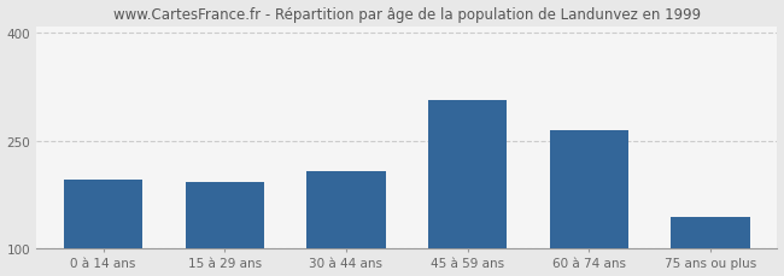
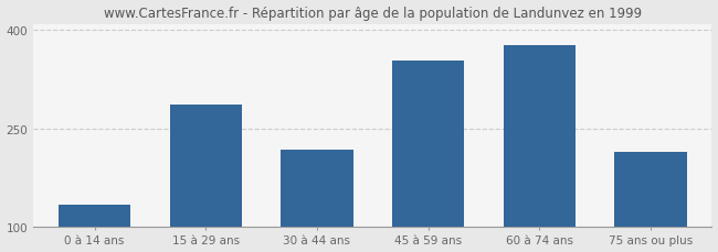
0 à 14 ans: 195 -> 134
15 à 29 ans: 193 -> 286
30 à 44 ans: 207 -> 218
45 à 59 ans: 307 -> 354
60 à 74 ans: 265 -> 378
75 ans ou plus: 143 -> 214
